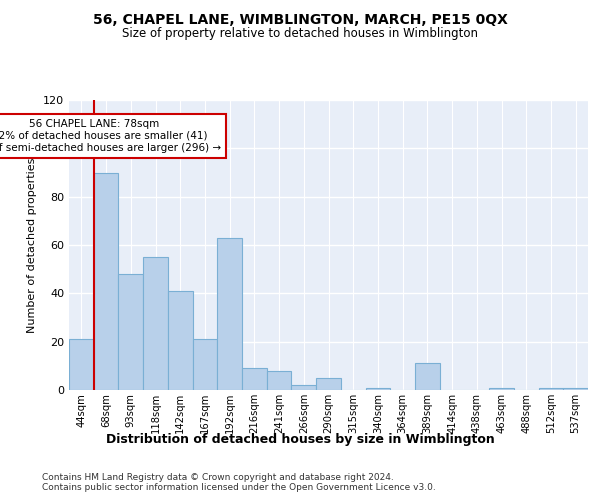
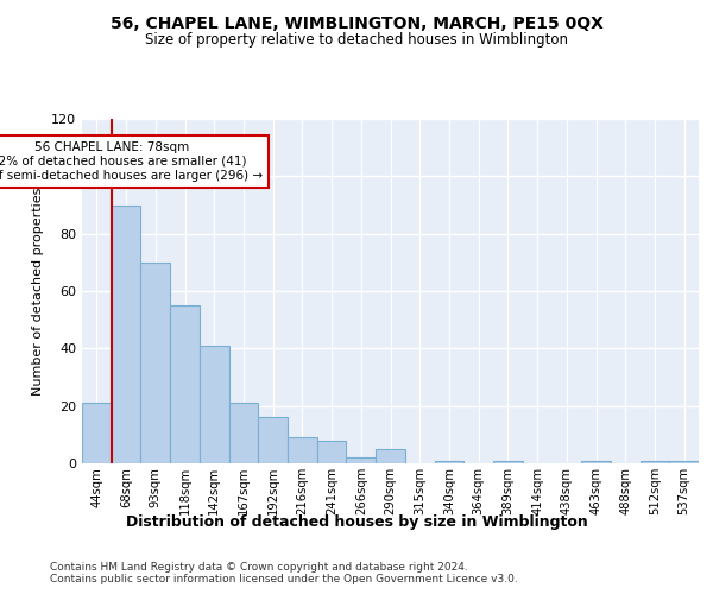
93sqm: 48 -> 70
192sqm: 63 -> 16
389sqm: 11 -> 1
